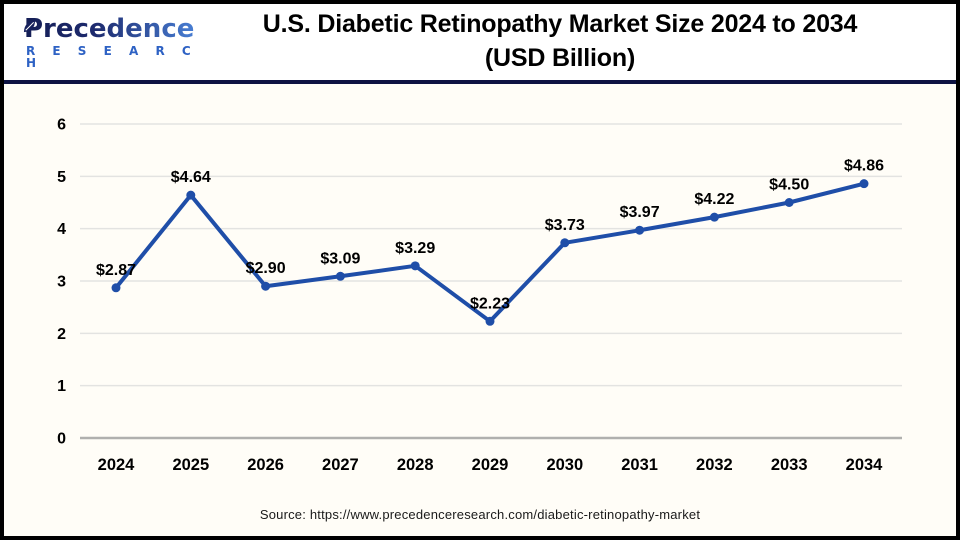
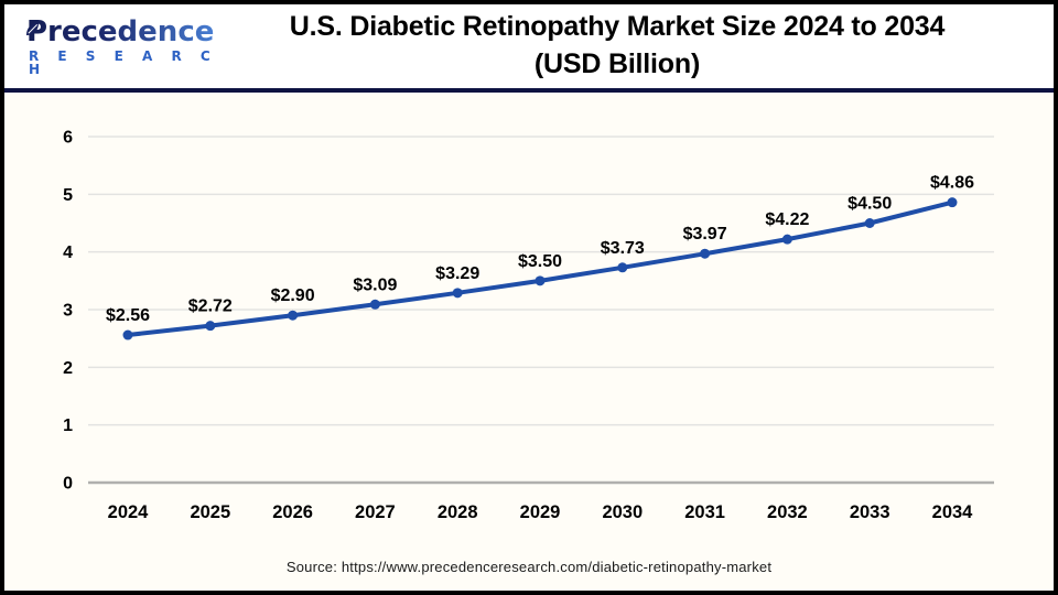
2024: $2.87 -> $2.56
2025: $4.64 -> $2.72
2029: $2.23 -> $3.50
